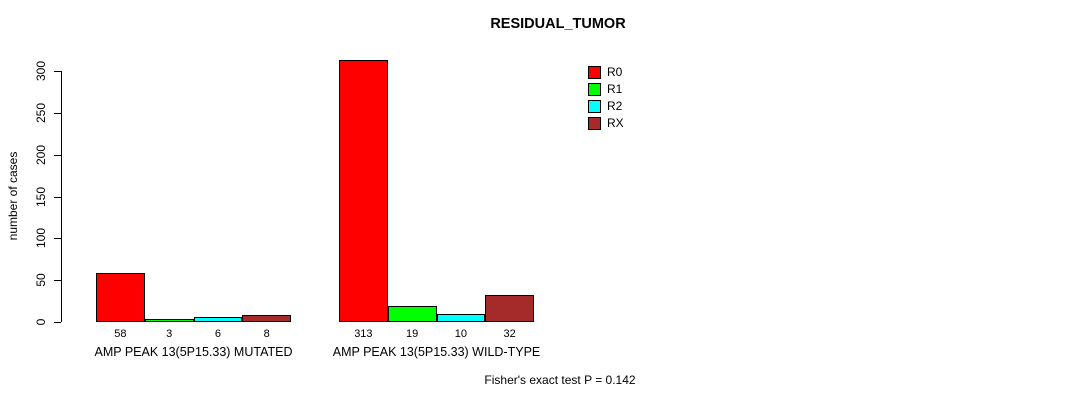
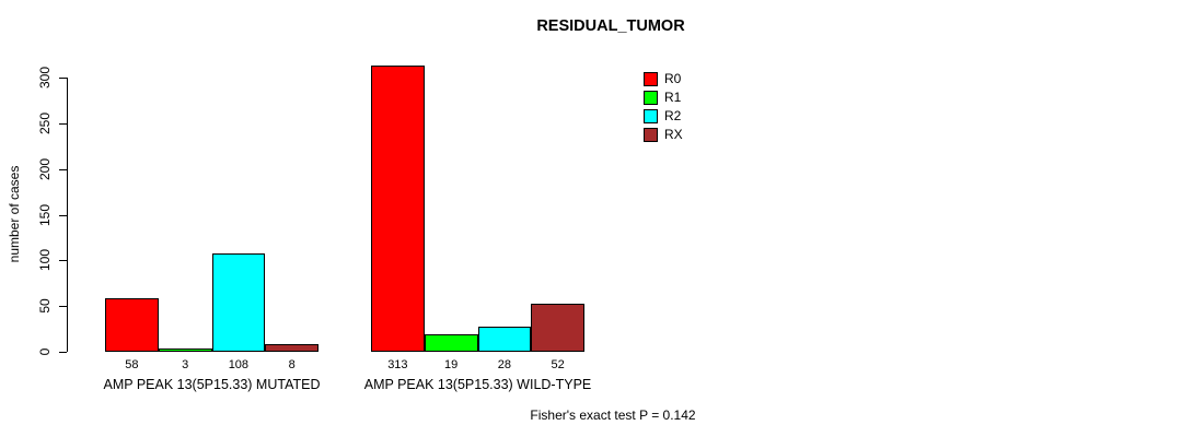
R2/AMP PEAK 13(5P15.33) MUTATED: 6 -> 108
R2/AMP PEAK 13(5P15.33) WILD-TYPE: 10 -> 28
RX/AMP PEAK 13(5P15.33) WILD-TYPE: 32 -> 52
